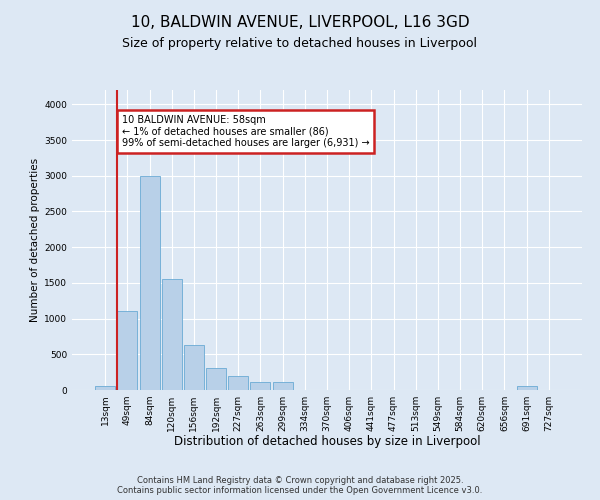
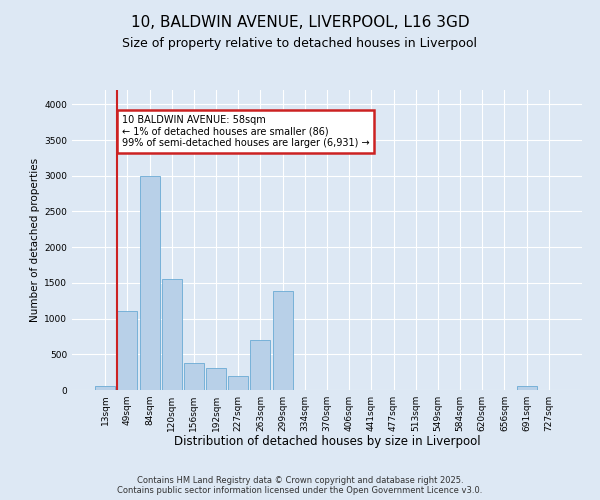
156sqm: 620 -> 380
263sqm: 110 -> 700
299sqm: 110 -> 1380
